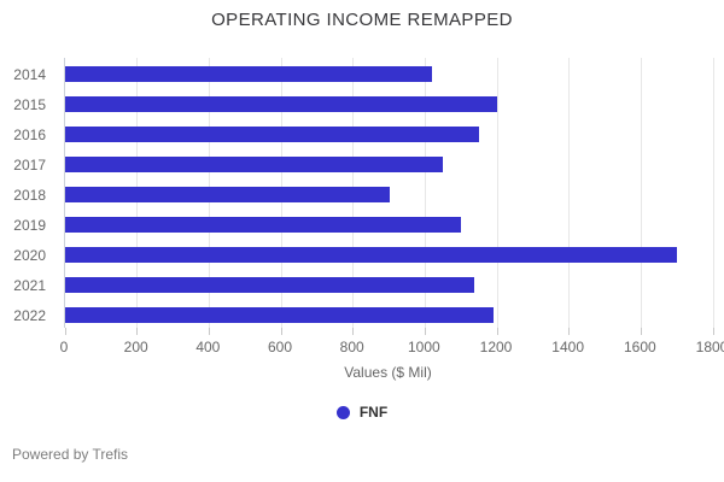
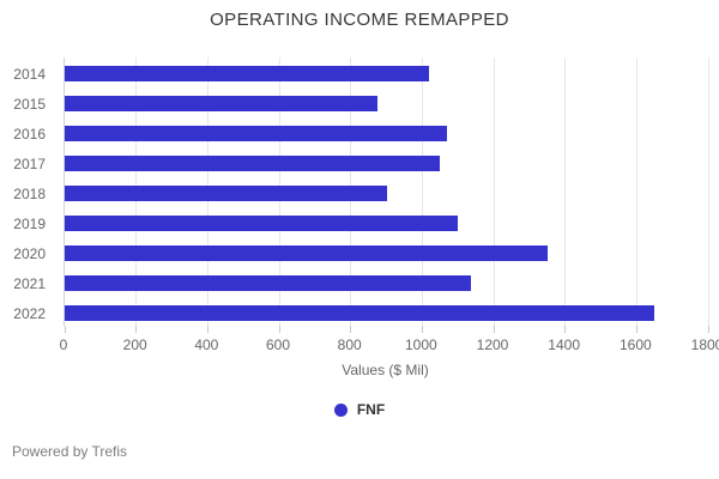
2015: 1200 -> 880
2016: 1150 -> 1070
2020: 1700 -> 1350
2022: 1190 -> 1650
